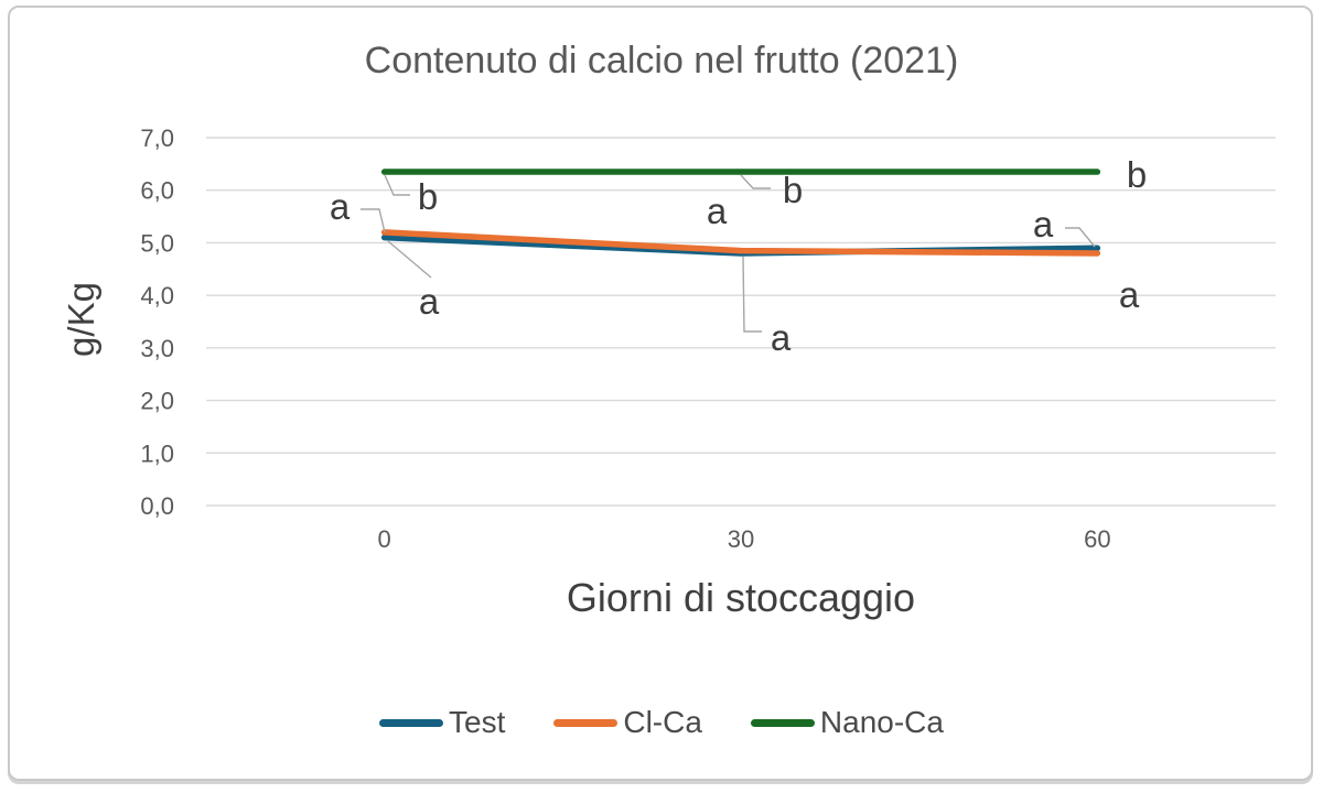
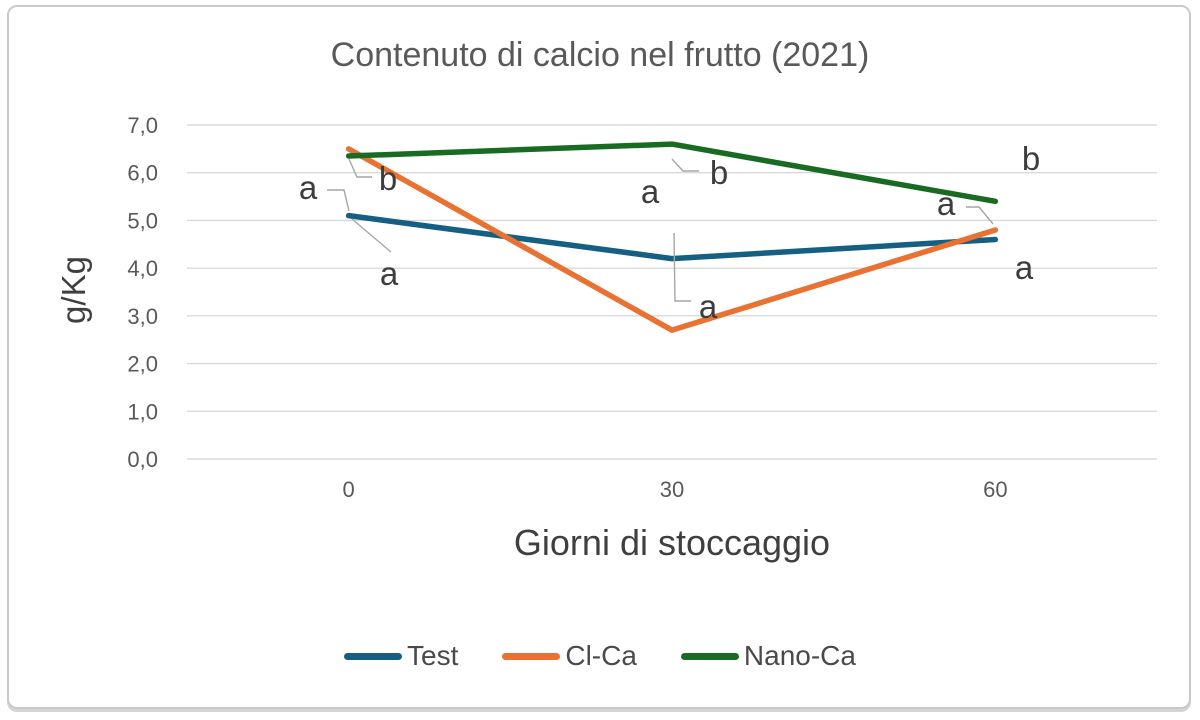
Cl-Ca/0: 5,2 -> 6,5
Test/30: 4,8 -> 4,2
Cl-Ca/30: 4,8 -> 2,7
Nano-Ca/30: 6,3 -> 6,6
Test/60: 4,9 -> 4,6
Nano-Ca/60: 6,3 -> 5,4
